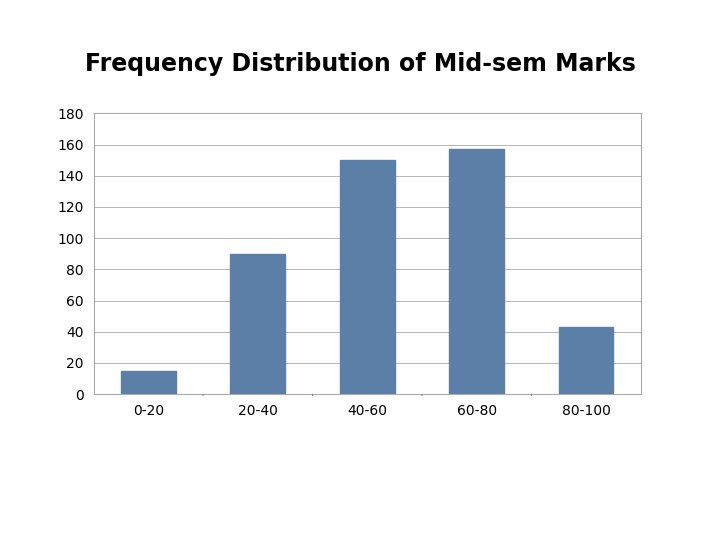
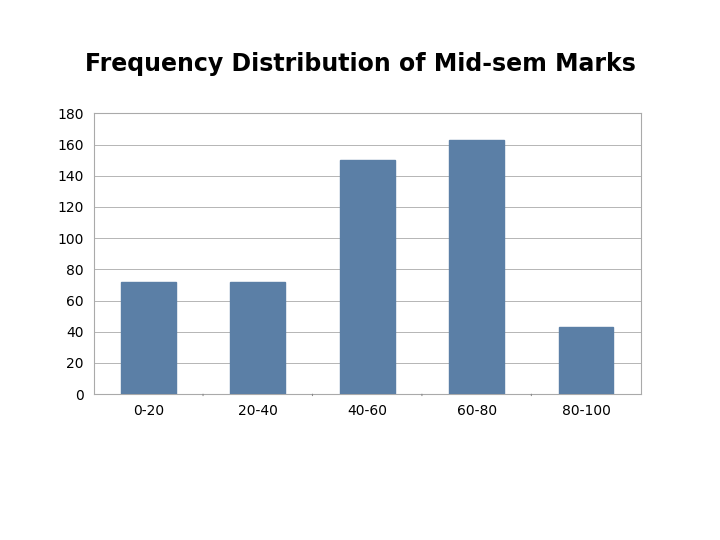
0-20: 15 -> 72
20-40: 90 -> 72
60-80: 157 -> 163
